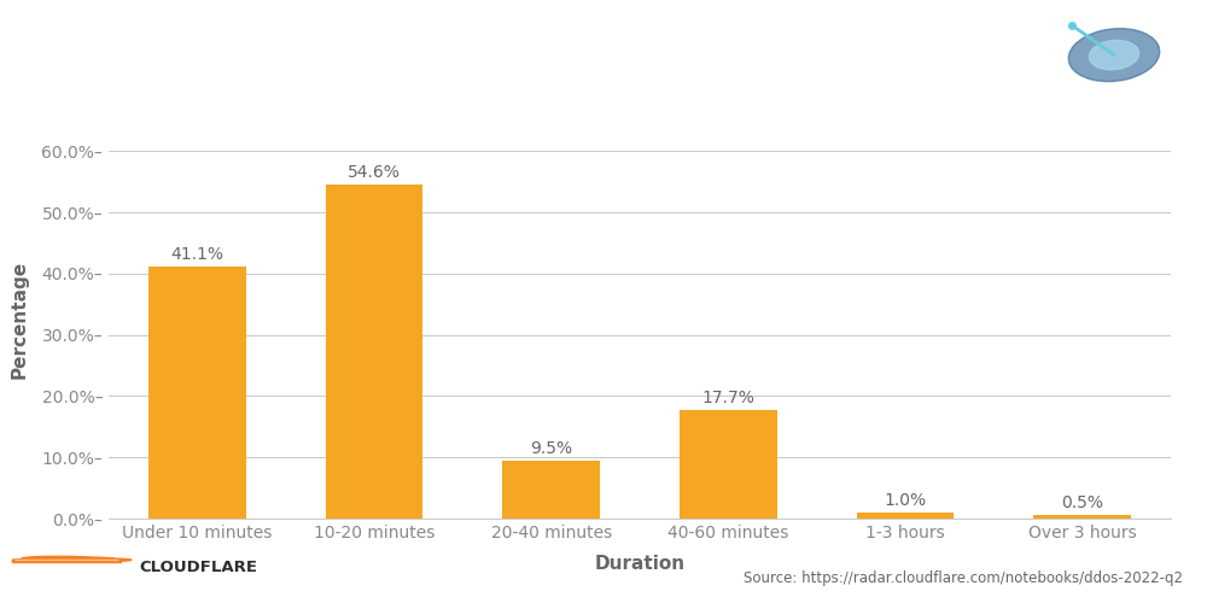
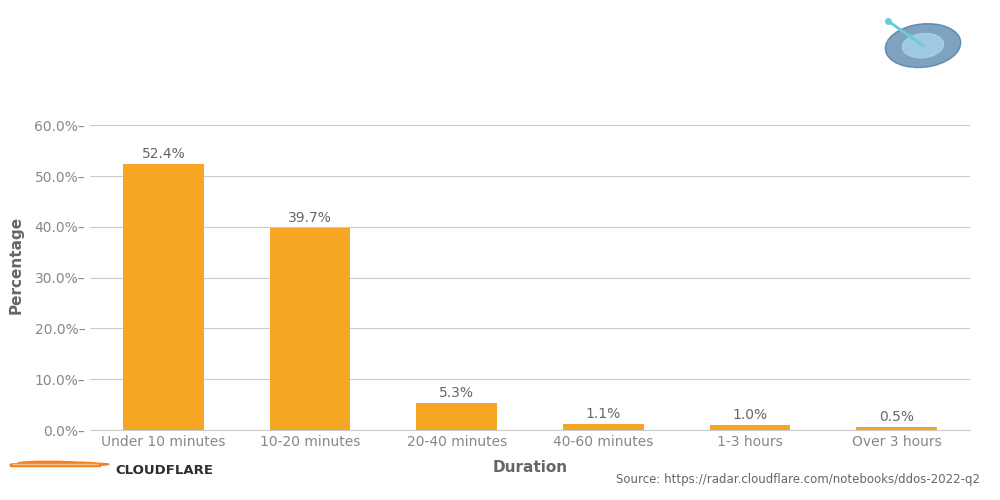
Under 10 minutes: 41.1% -> 52.4%
10-20 minutes: 54.6% -> 39.7%
20-40 minutes: 9.5% -> 5.3%
40-60 minutes: 17.7% -> 1.1%
